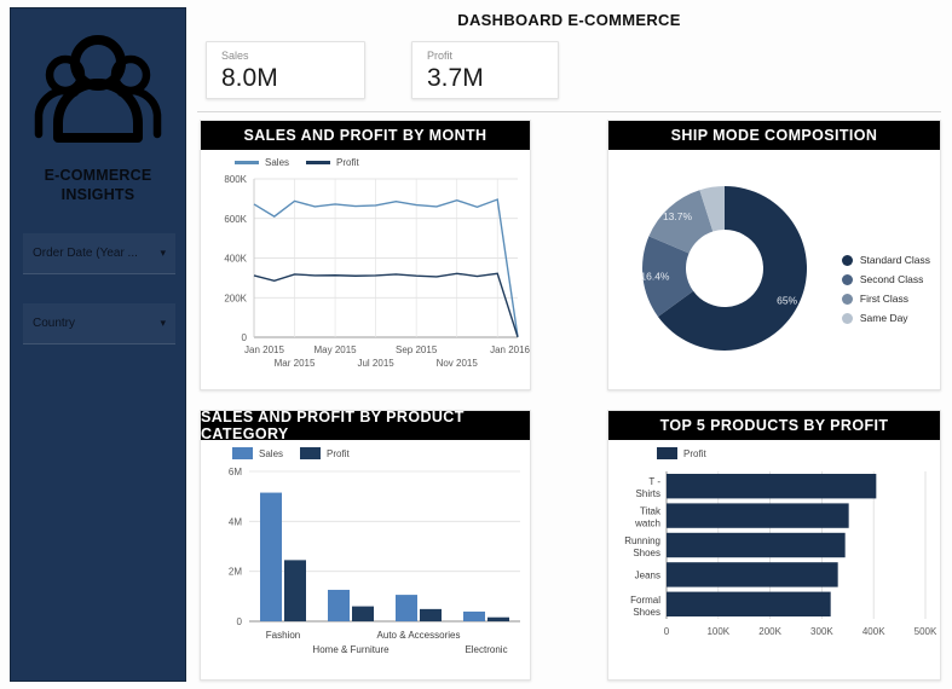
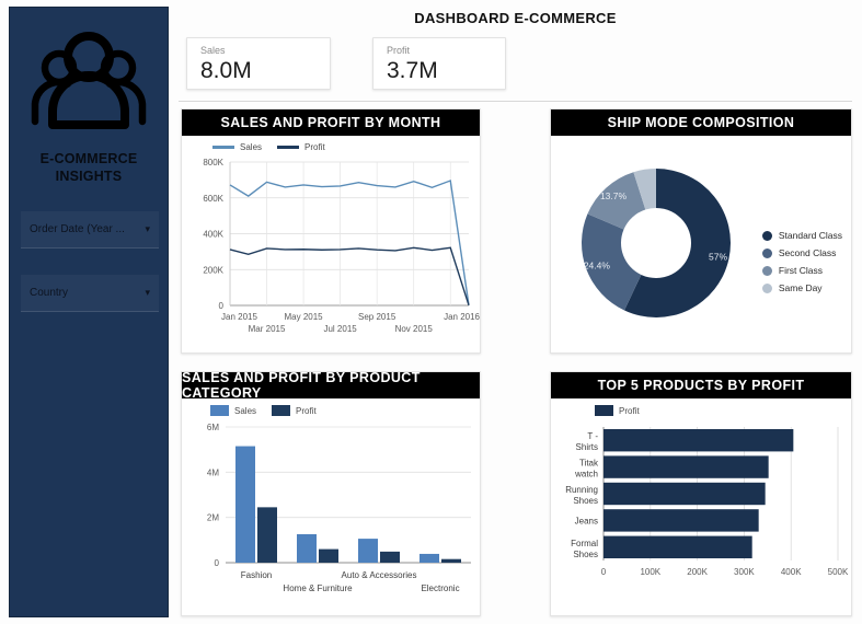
SHIP MODE COMPOSITION/Standard Class: 65% -> 57%
SHIP MODE COMPOSITION/Second Class: 16.4% -> 24.4%
